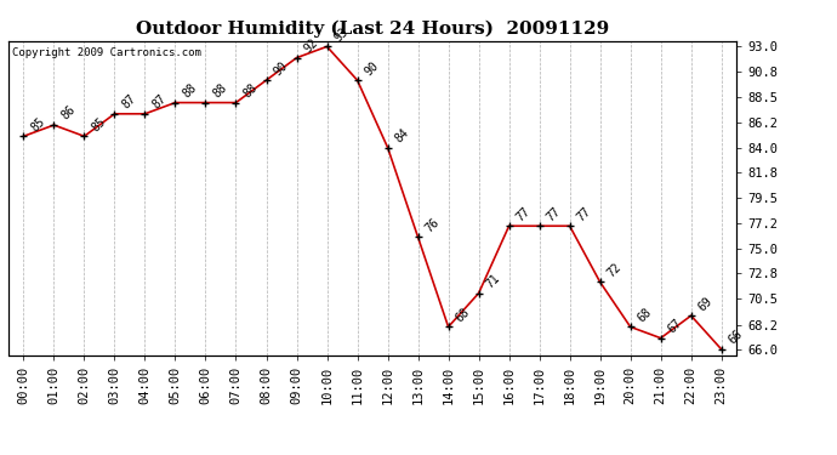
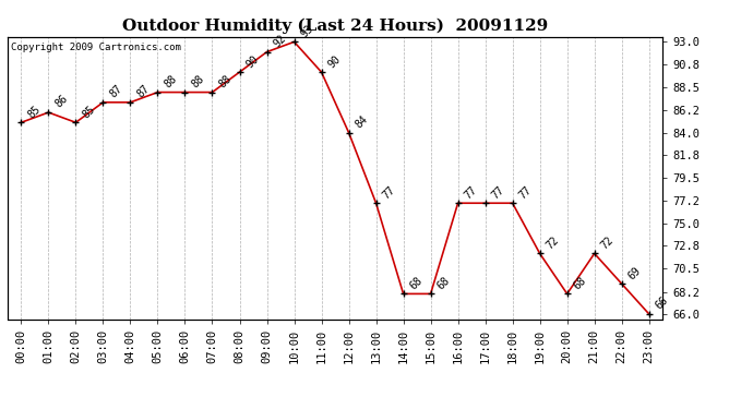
13:00: 76 -> 77
15:00: 71 -> 68
21:00: 67 -> 72
